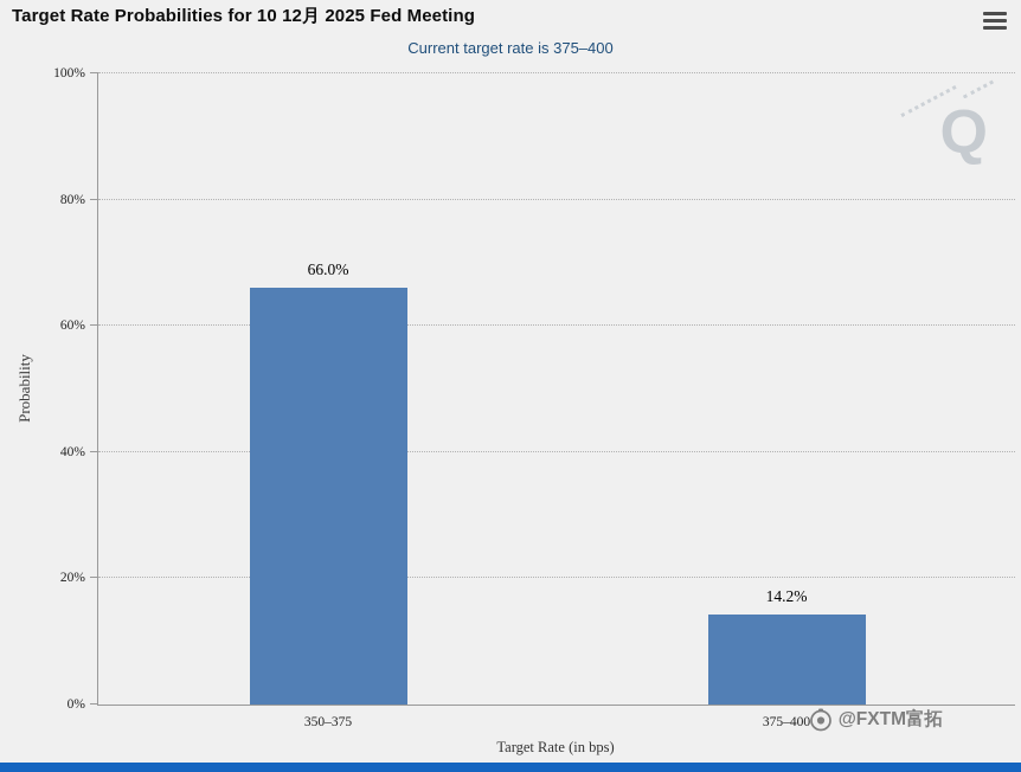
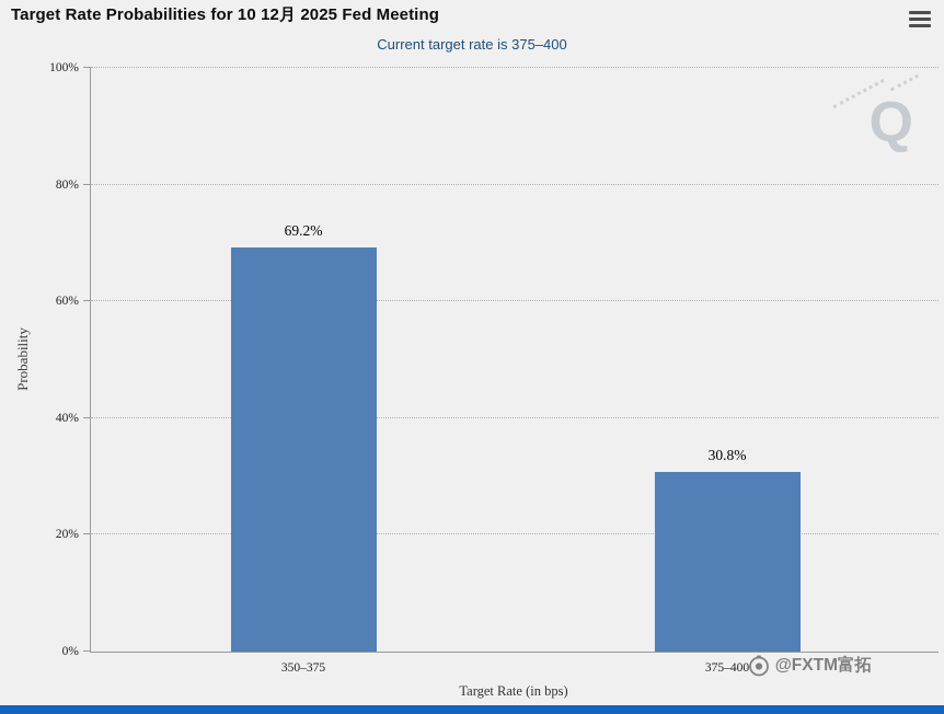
350–375: 66.0% -> 69.2%
375–400: 14.2% -> 30.8%
